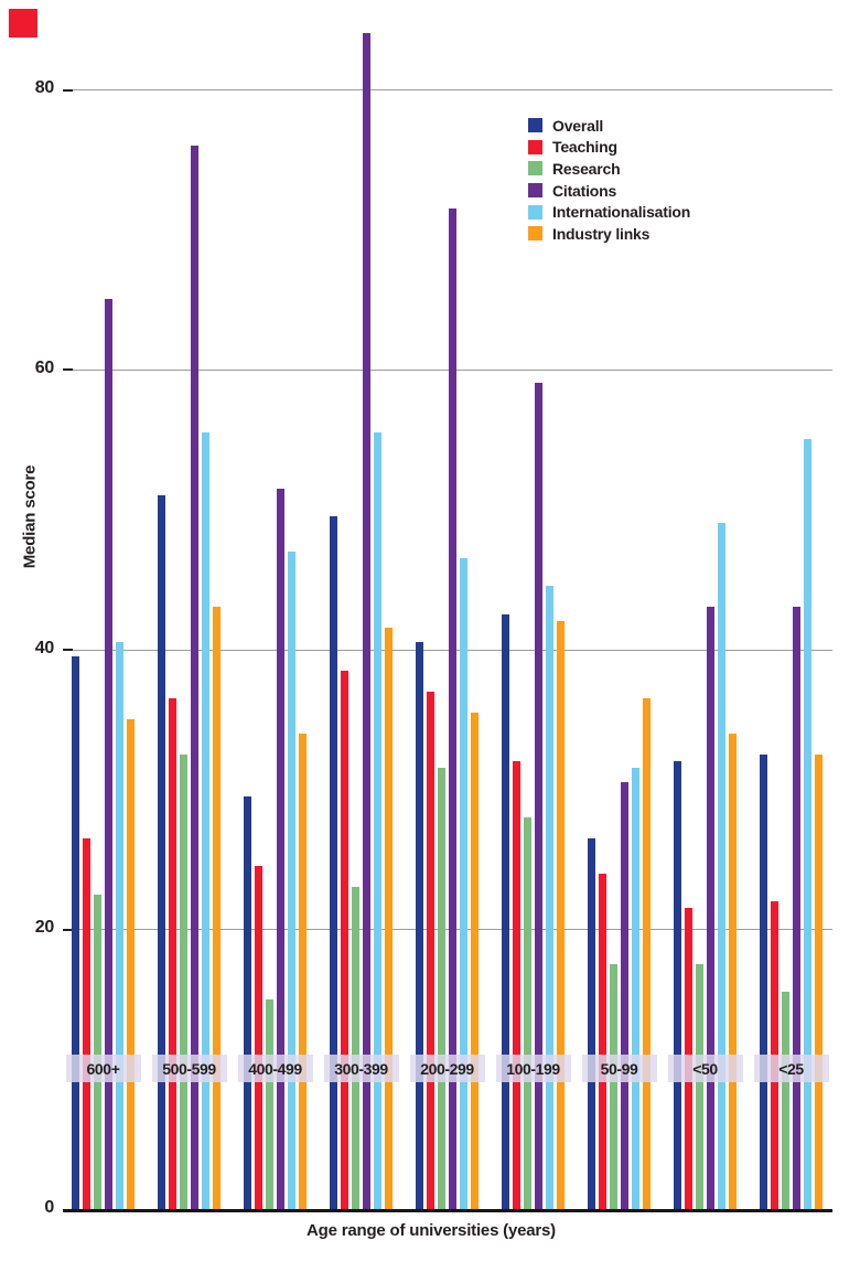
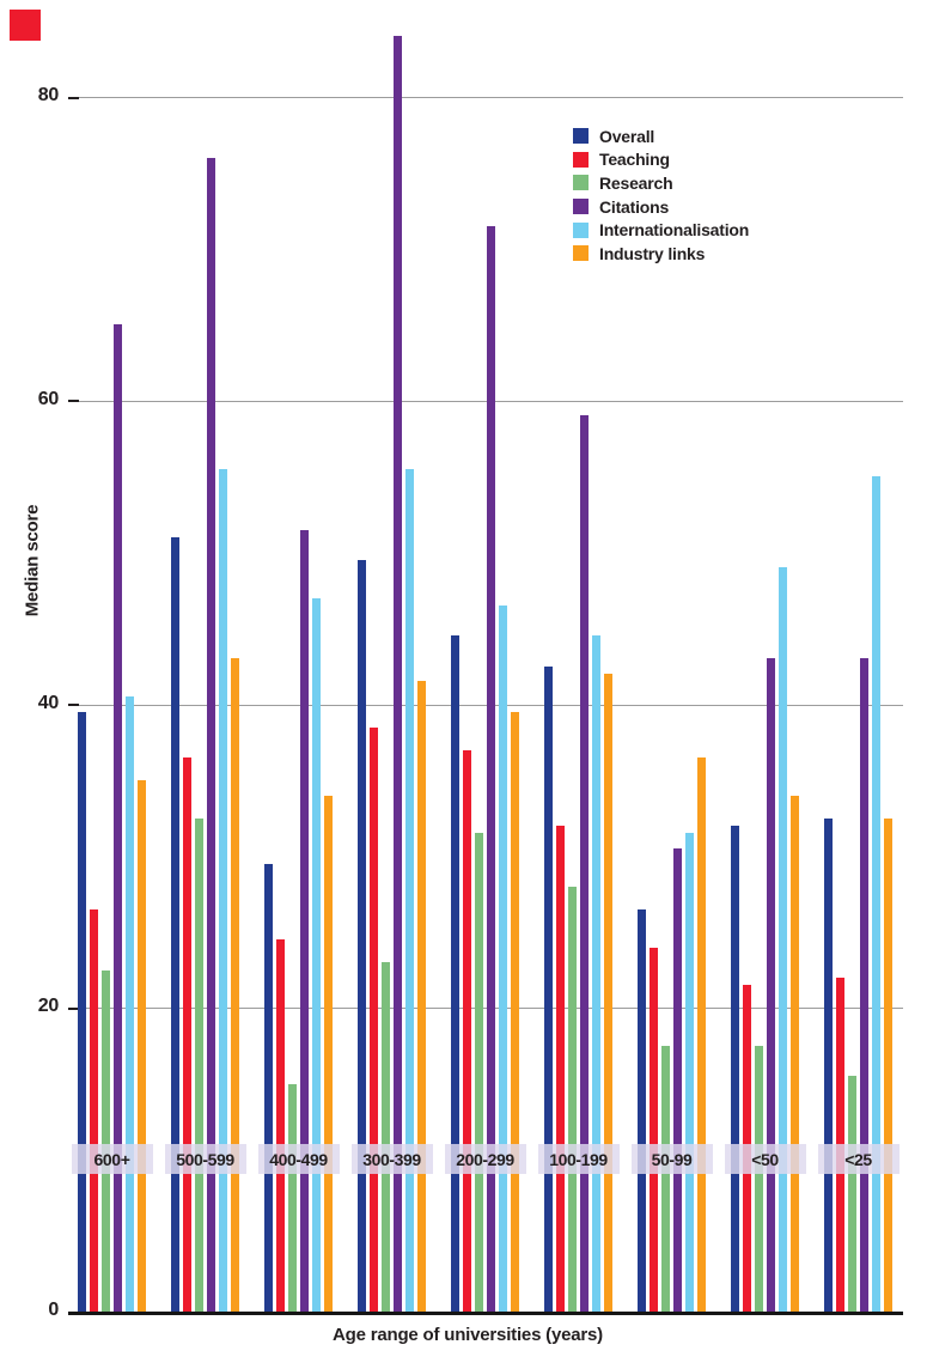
Overall/200-299: 40.5 -> 44.5
Industry links/200-299: 35.5 -> 39.5
